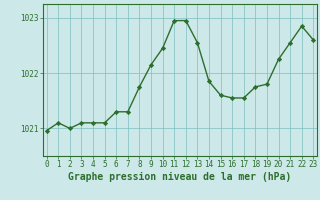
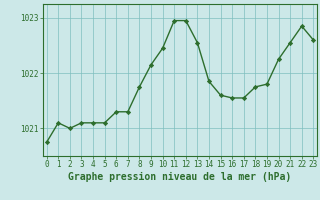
0: 1020.96 -> 1020.75
